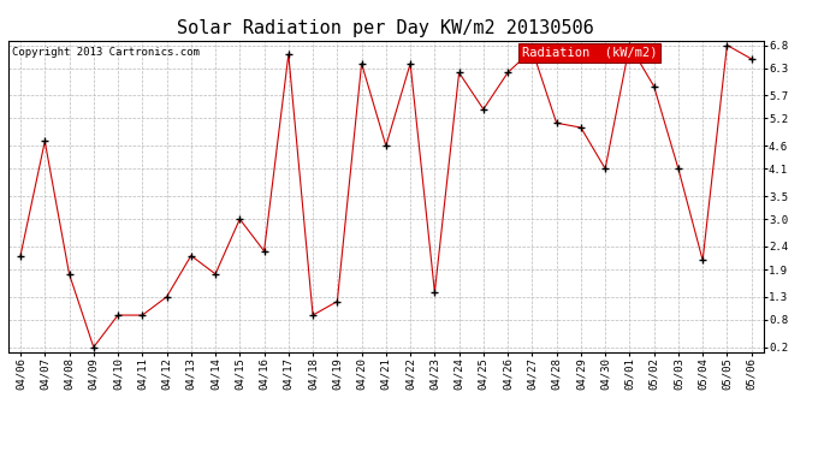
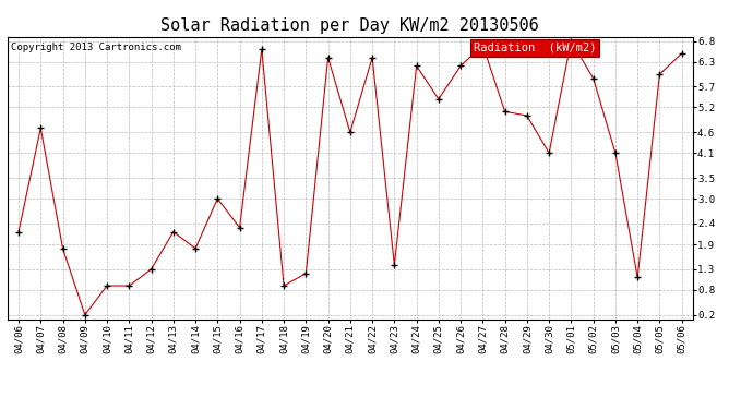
05/04: 2.1 -> 1.1
05/05: 6.8 -> 6.0
